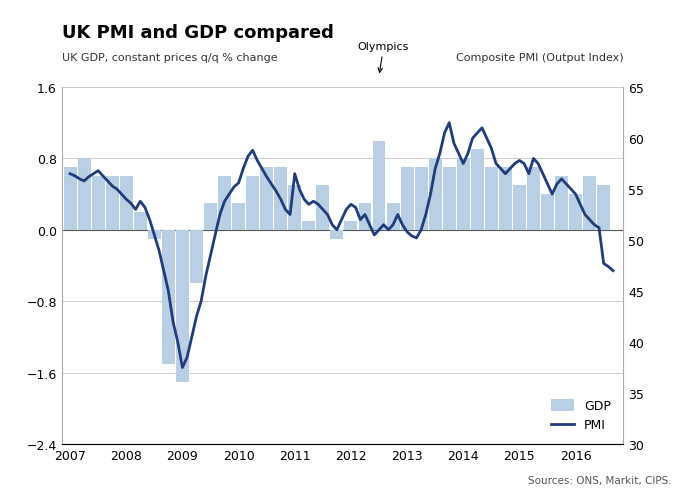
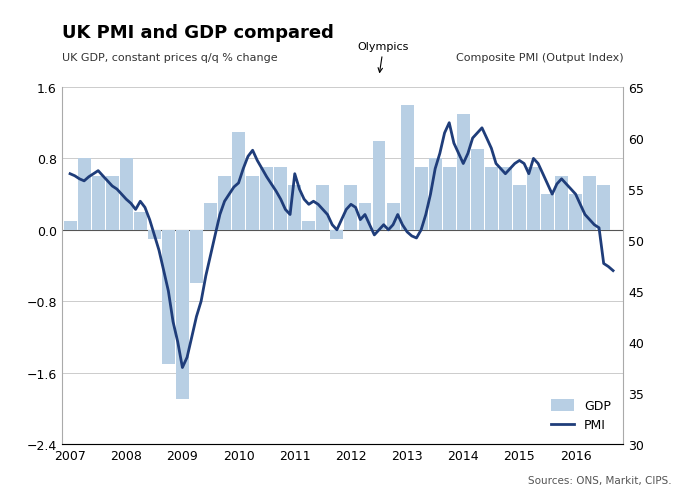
GDP/2007: 0.7 -> 0.1
GDP/2008: 0.6 -> 0.8
GDP/2009: -1.7 -> -1.9
GDP/2010: 0.3 -> 1.1
GDP/2012: 0.1 -> 0.5
GDP/2013: 0.7 -> 1.4
GDP/2014: 0.8 -> 1.3
